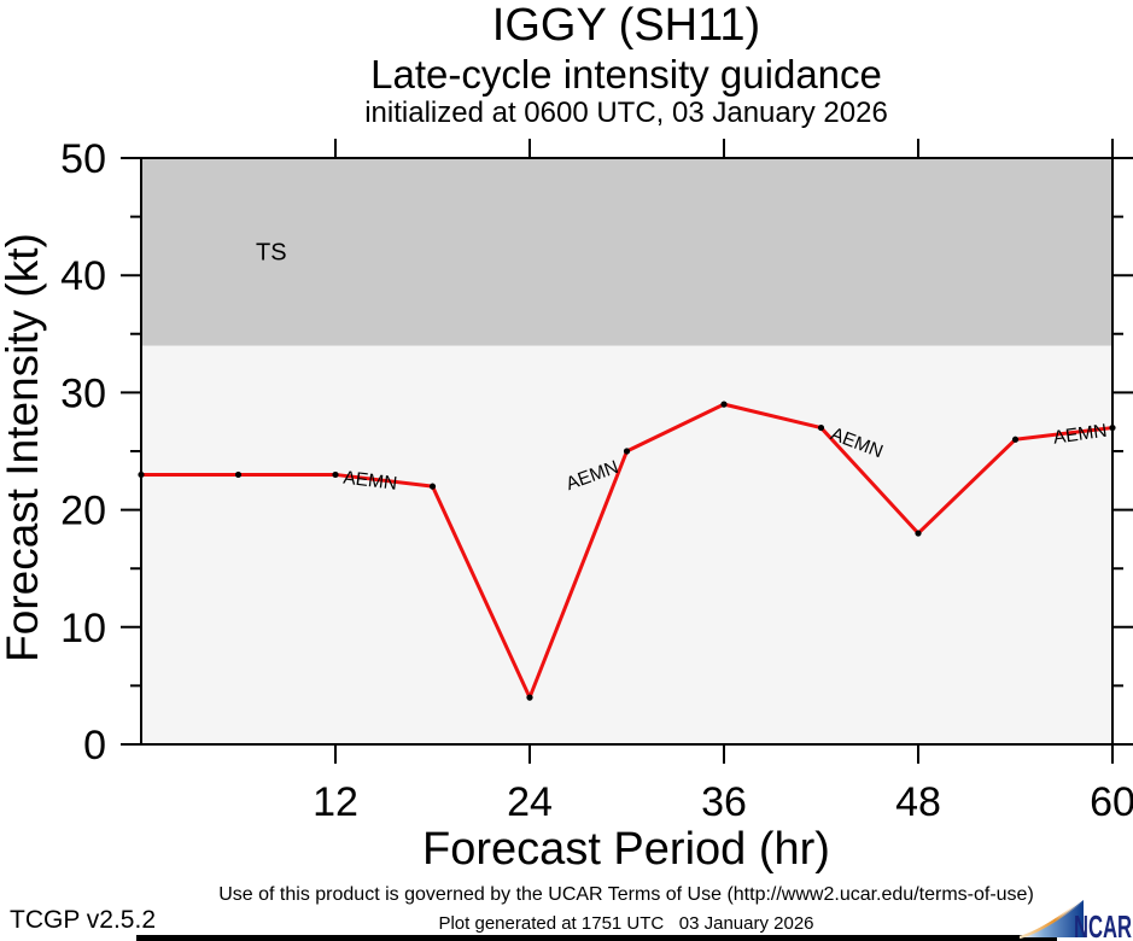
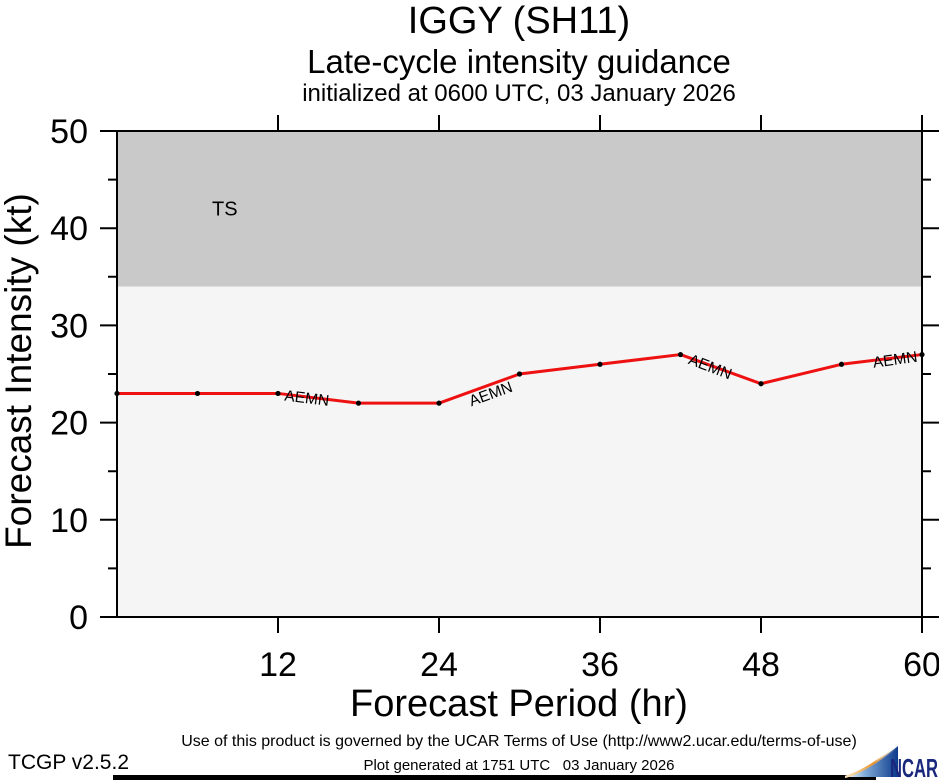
24: 4 -> 22
36: 29 -> 26
48: 18 -> 24
